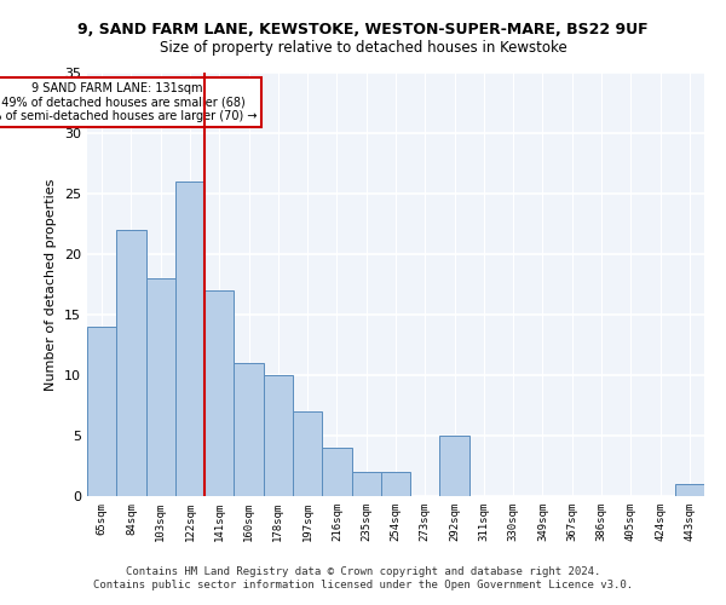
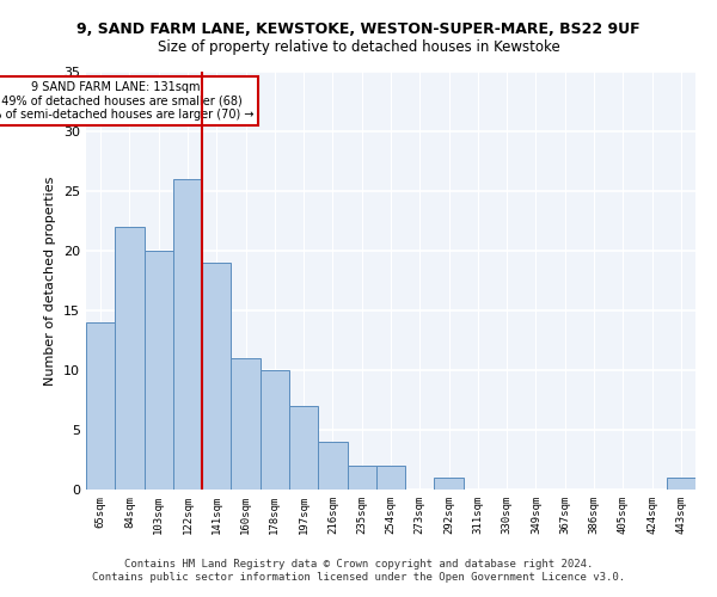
103sqm: 18 -> 20
141sqm: 17 -> 19
292sqm: 5 -> 1
